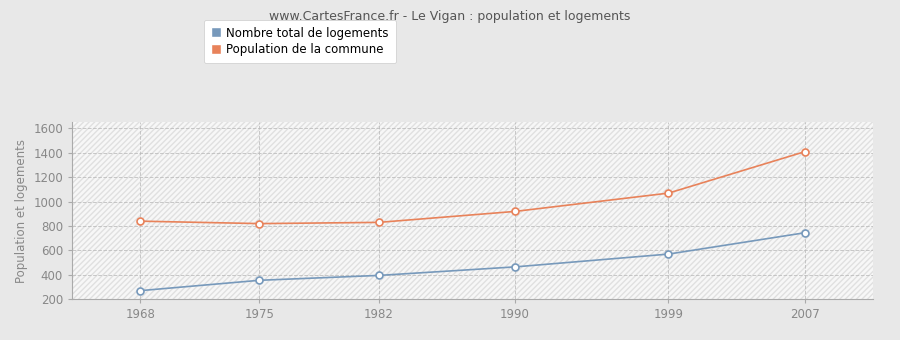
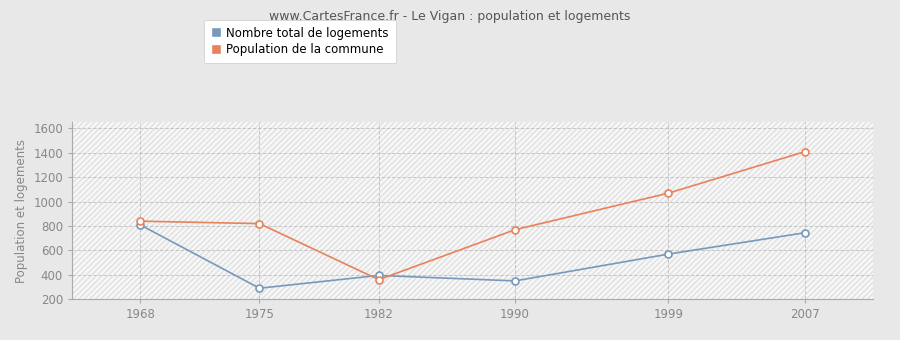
Nombre total de logements/1968: 270 -> 810
Nombre total de logements/1975: 360 -> 290
Population de la commune/1982: 830 -> 360
Nombre total de logements/1990: 460 -> 350
Population de la commune/1990: 920 -> 770
